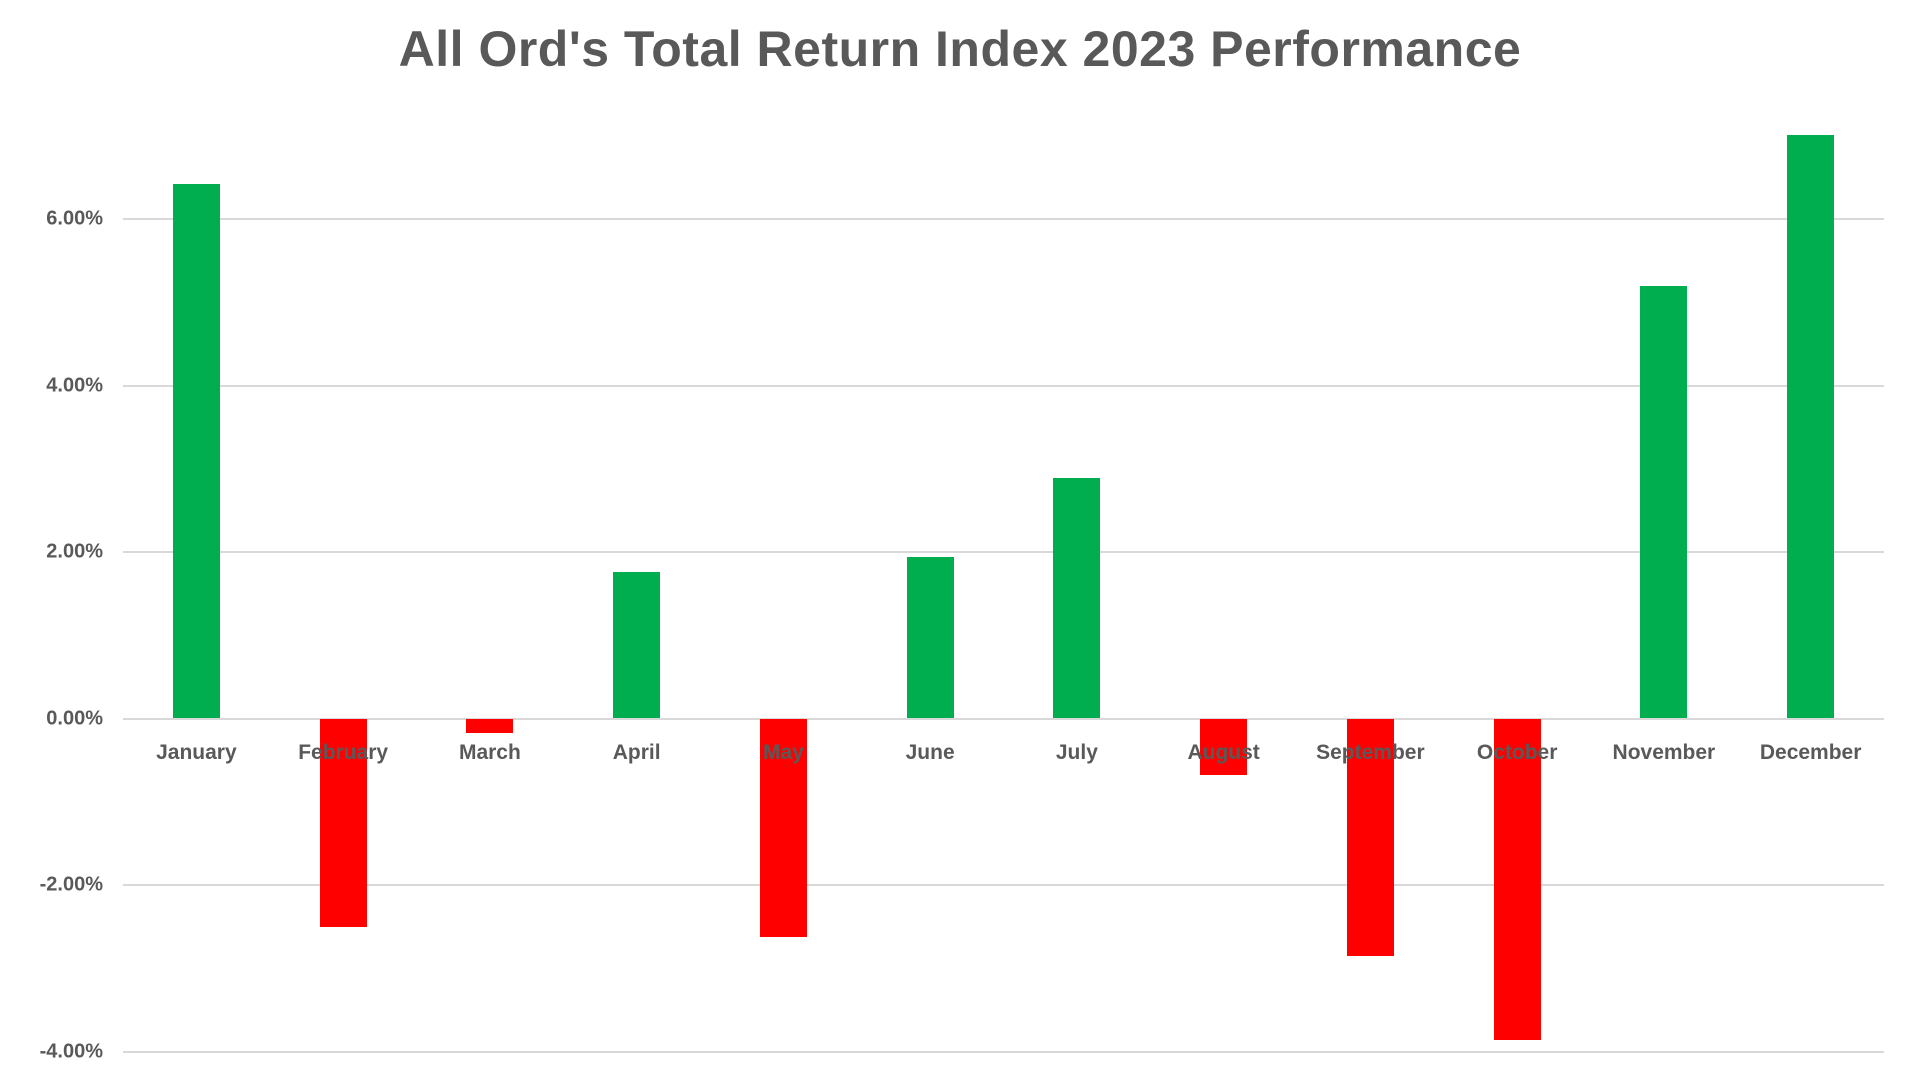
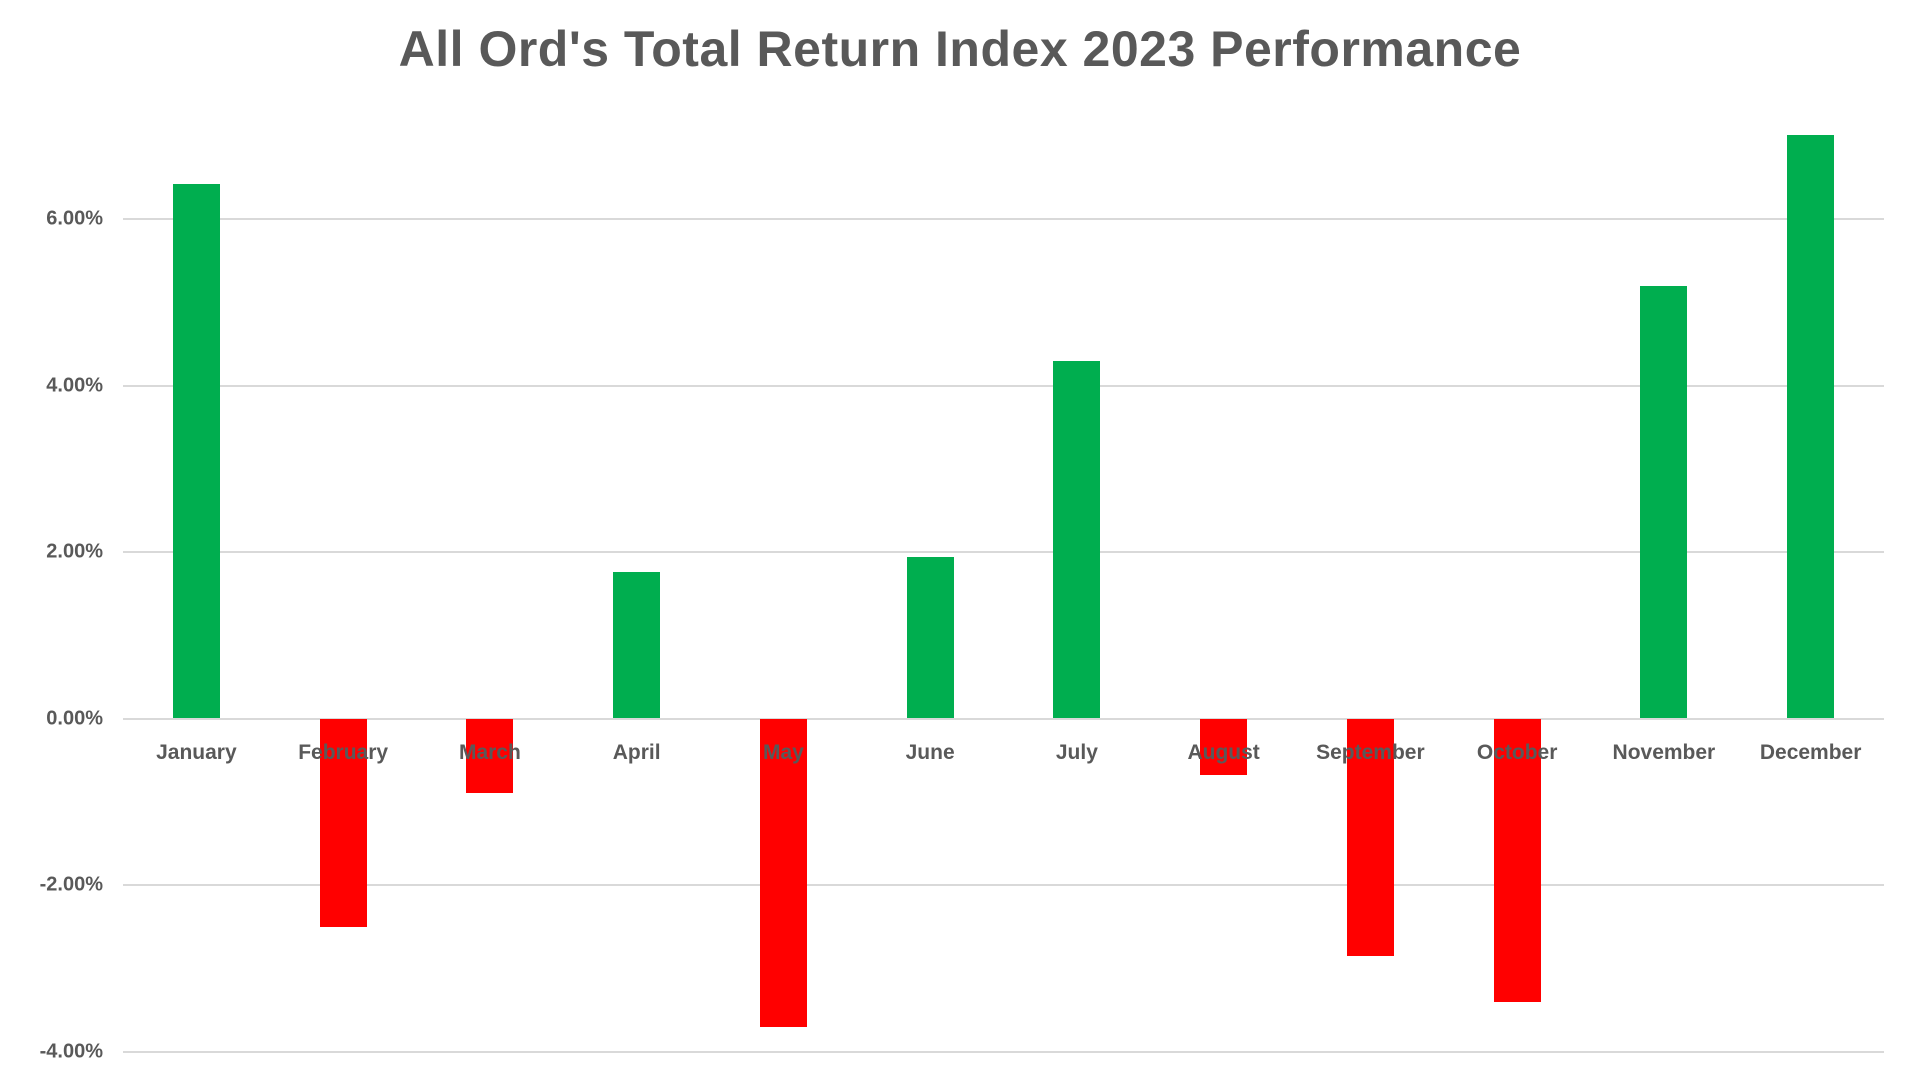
March: -0.2% -> -0.9%
May: -2.6% -> -3.7%
July: 2.9% -> 4.3%
October: -3.9% -> -3.4%
